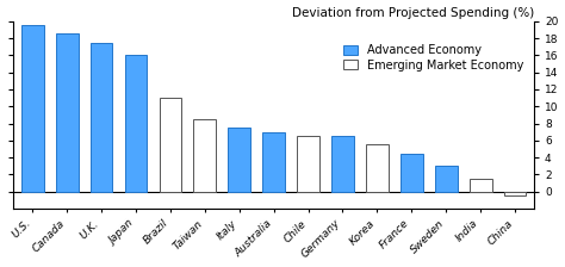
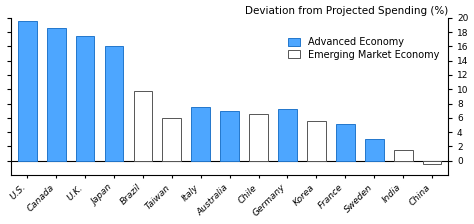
Brazil: 11.0 -> 9.8
Taiwan: 8.5 -> 6.0
Germany: 6.5 -> 7.2
France: 4.5 -> 5.2
